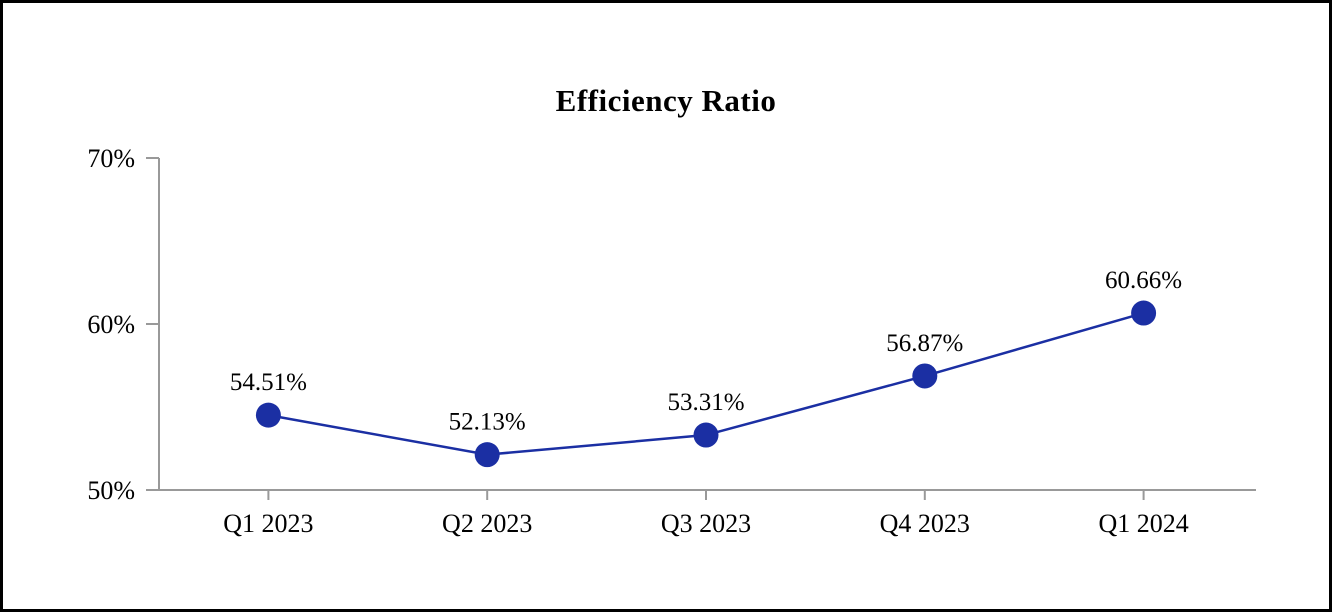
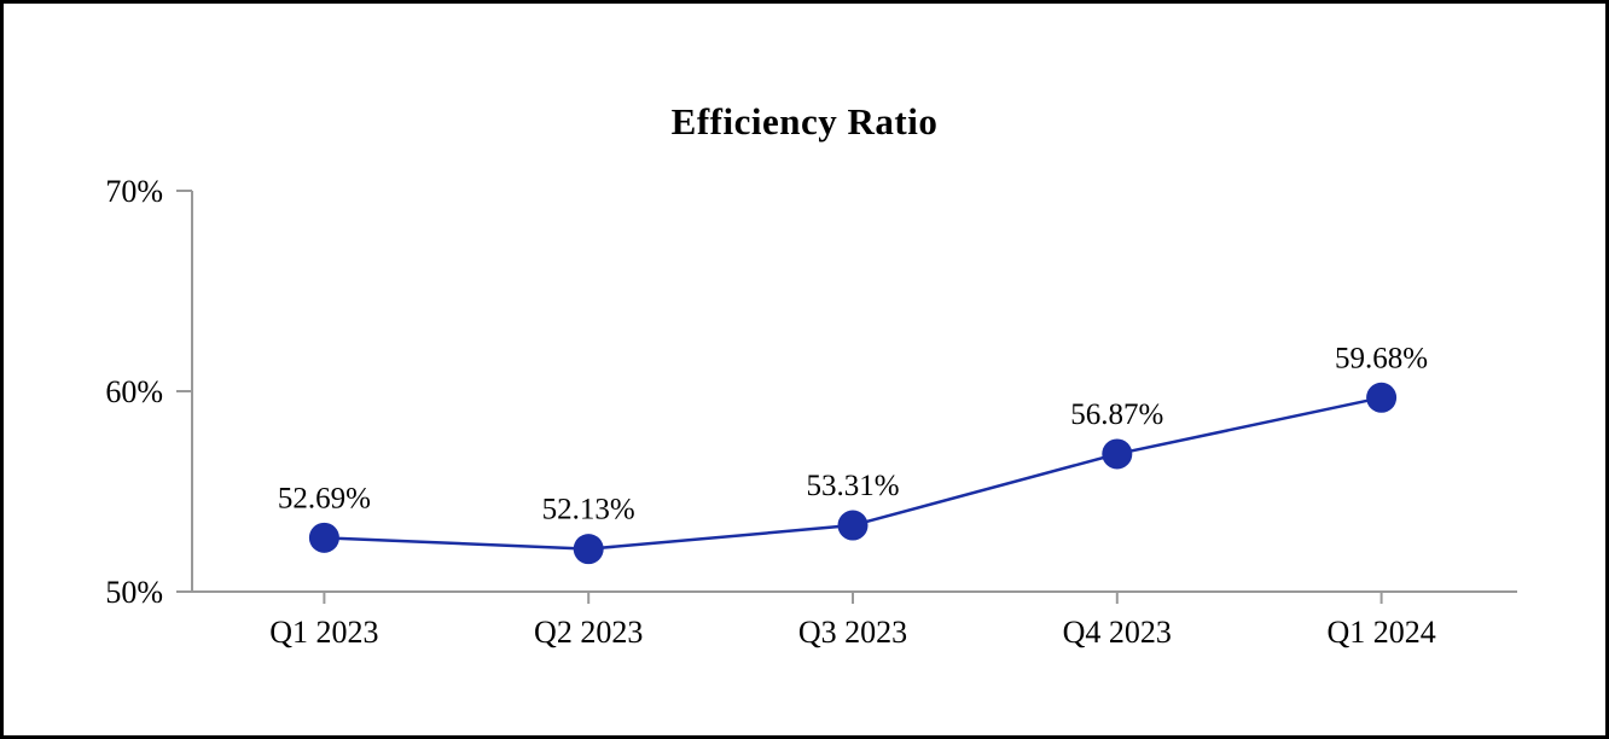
Q1 2023: 54.51% -> 52.69%
Q1 2024: 60.66% -> 59.68%
